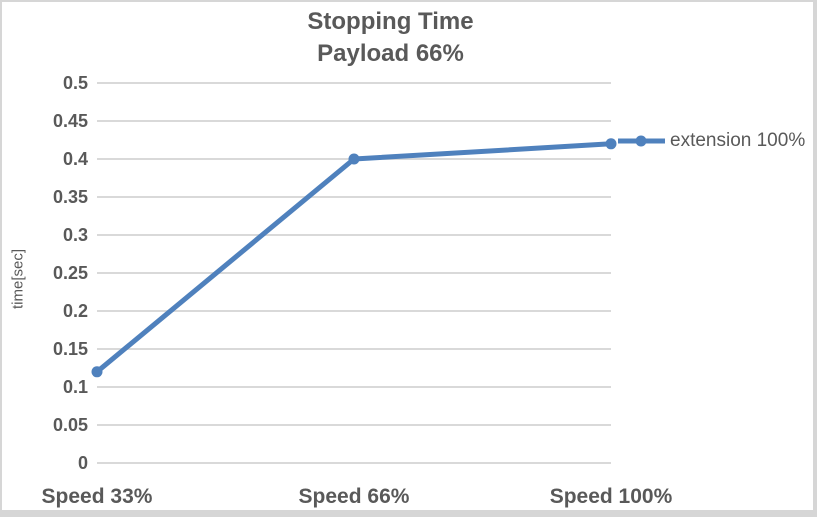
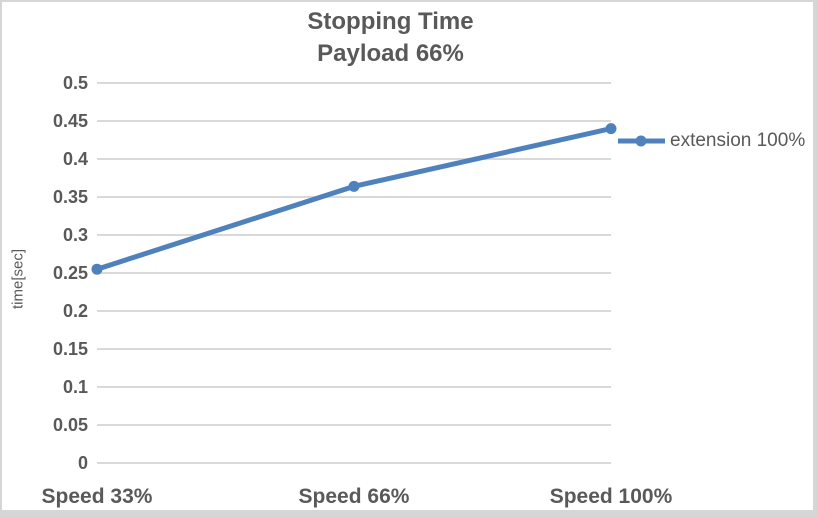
Speed 33%: 0.12 -> 0.26
Speed 66%: 0.40 -> 0.36
Speed 100%: 0.42 -> 0.44
